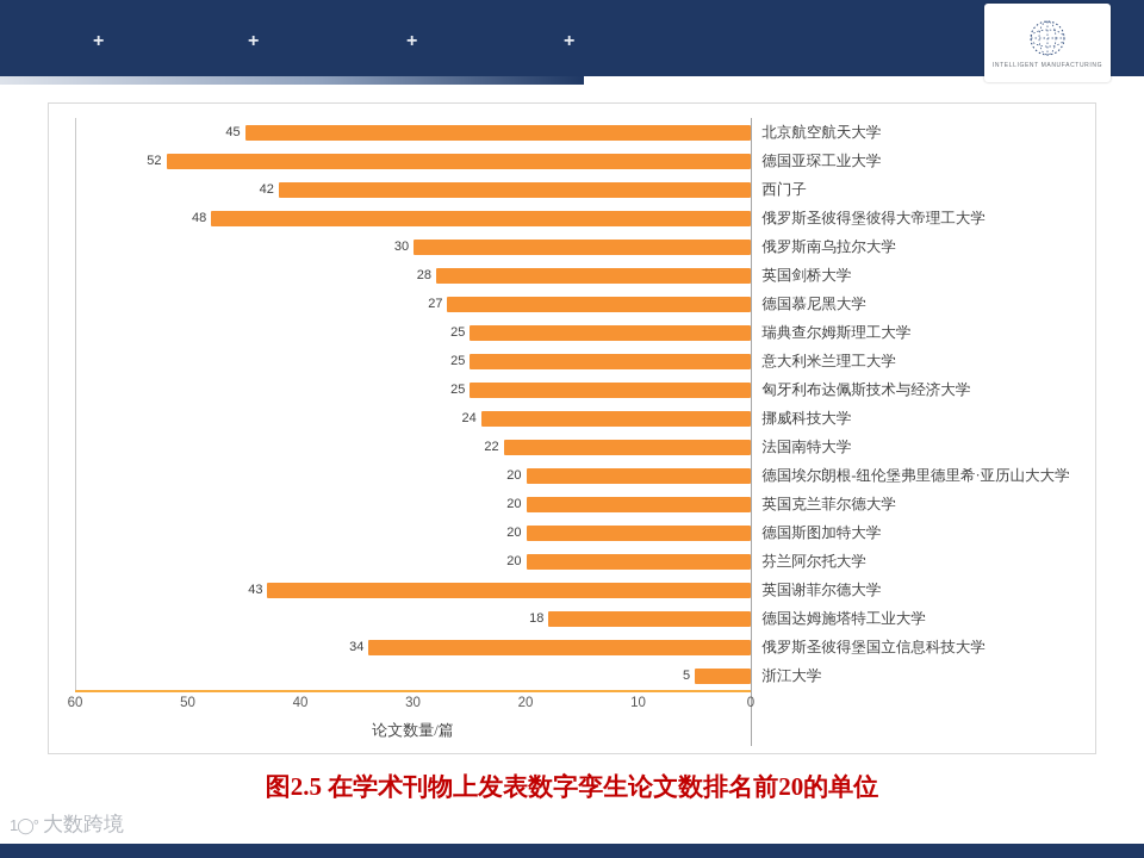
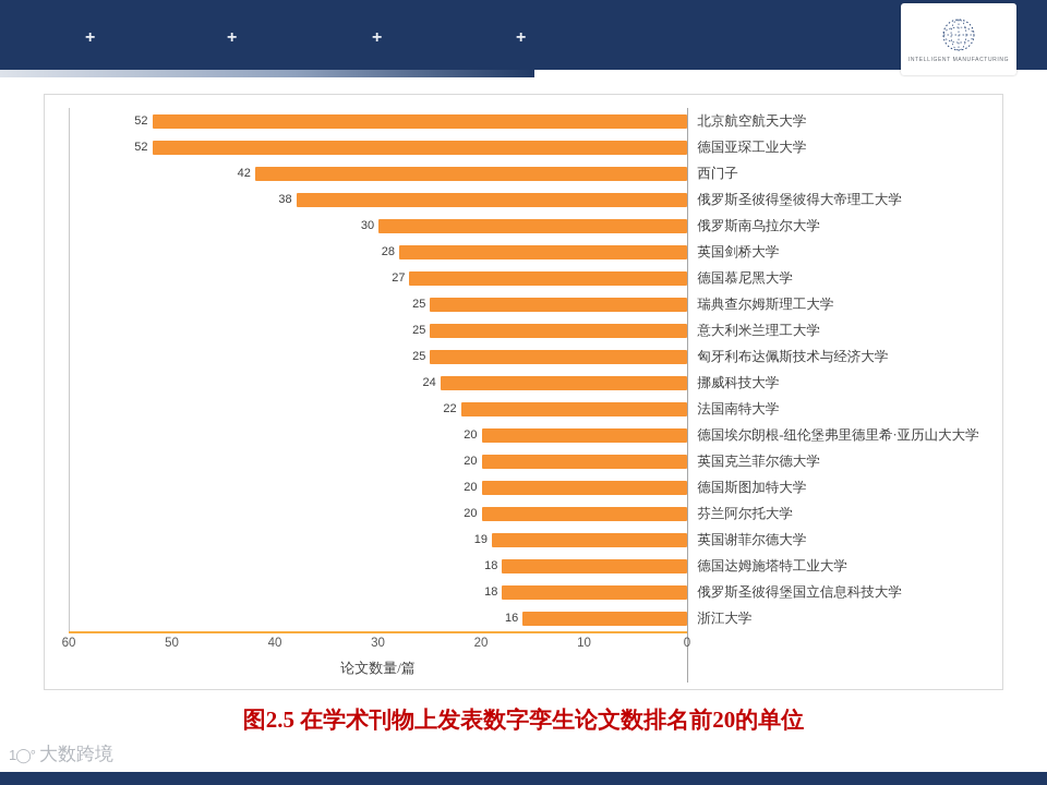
北京航空航天大学: 45 -> 52
俄罗斯圣彼得堡彼得大帝理工大学: 48 -> 38
英国谢菲尔德大学: 43 -> 19
俄罗斯圣彼得堡国立信息科技大学: 34 -> 18
浙江大学: 5 -> 16
